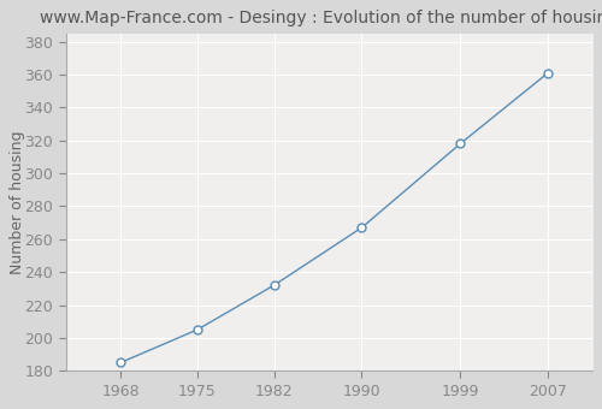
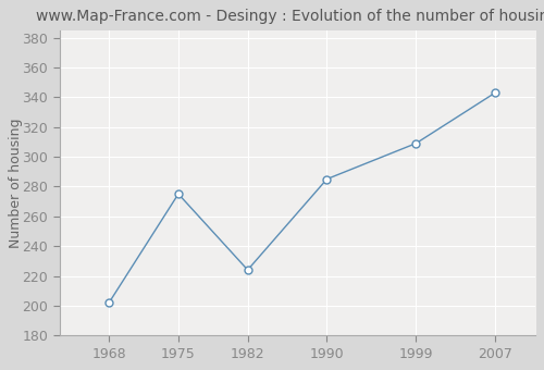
1968: 185 -> 202
1975: 205 -> 275
1982: 232 -> 224
1990: 267 -> 285
1999: 318 -> 309
2007: 361 -> 343
